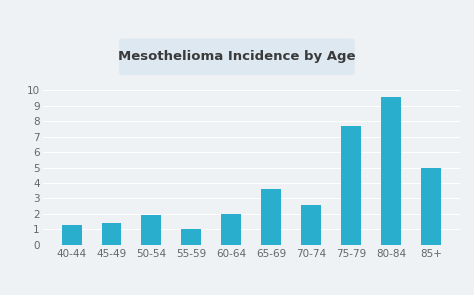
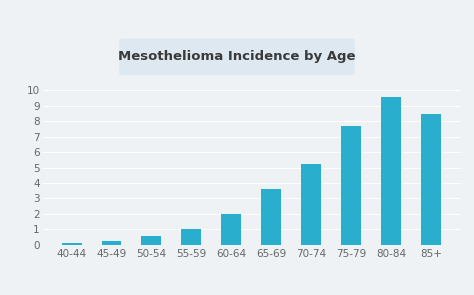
40-44: 1.3 -> 0.1
45-49: 1.4 -> 0.2
50-54: 1.9 -> 0.6
70-74: 2.6 -> 5.2
85+: 5.0 -> 8.5
